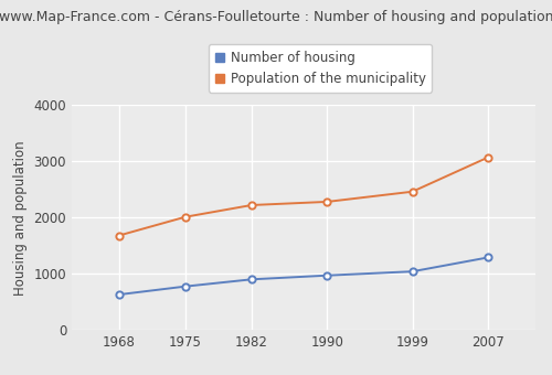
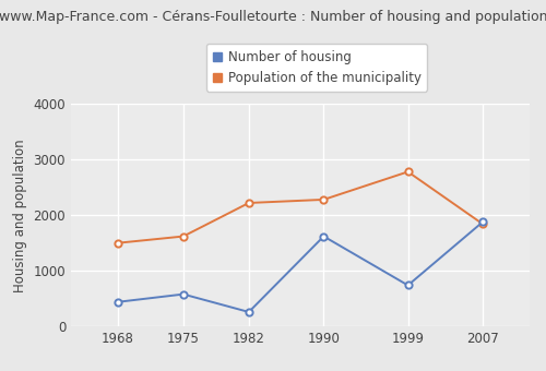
Number of housing/1968: 630 -> 440
Population of the municipality/1968: 1680 -> 1500
Number of housing/1975: 780 -> 580
Population of the municipality/1975: 2010 -> 1620
Number of housing/1982: 900 -> 260
Number of housing/1990: 970 -> 1620
Number of housing/1999: 1040 -> 740
Population of the municipality/1999: 2460 -> 2780
Number of housing/2007: 1290 -> 1880
Population of the municipality/2007: 3070 -> 1840
